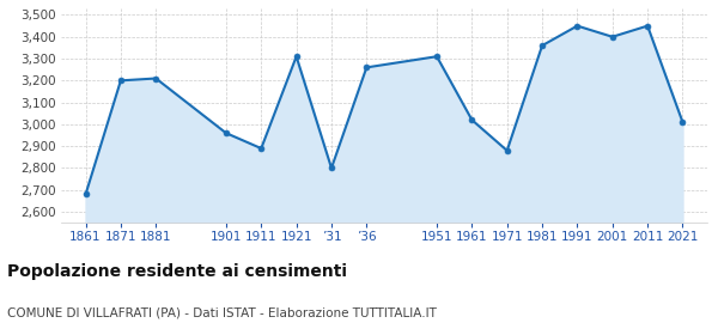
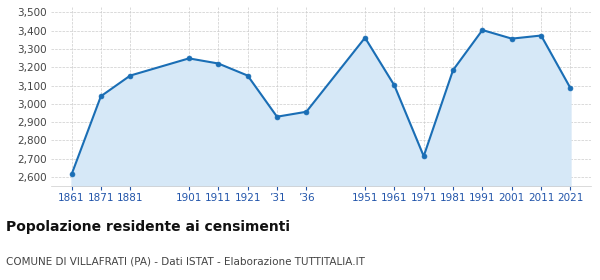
1861: 2,680 -> 2,610
1871: 3,200 -> 3,040
1881: 3,210 -> 3,160
1901: 2,960 -> 3,250
1911: 2,890 -> 3,220
1921: 3,310 -> 3,160
’31: 2,800 -> 2,930
’36: 3,260 -> 2,960
1951: 3,310 -> 3,360
1961: 3,020 -> 3,100
1971: 2,880 -> 2,710
1981: 3,360 -> 3,180
1991: 3,450 -> 3,400
2001: 3,400 -> 3,360
2011: 3,450 -> 3,370
2021: 3,010 -> 3,090
